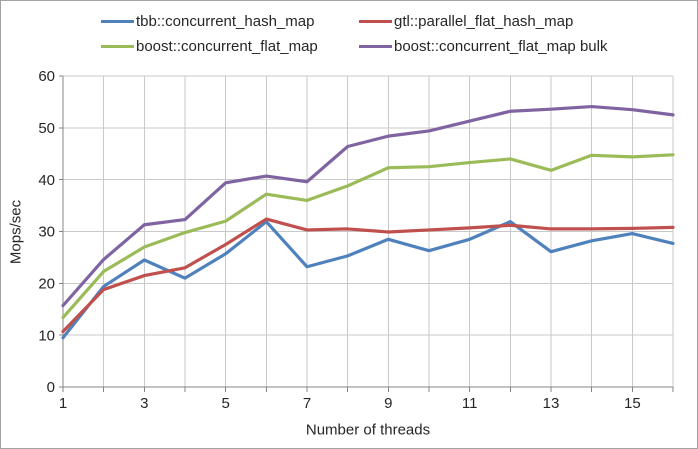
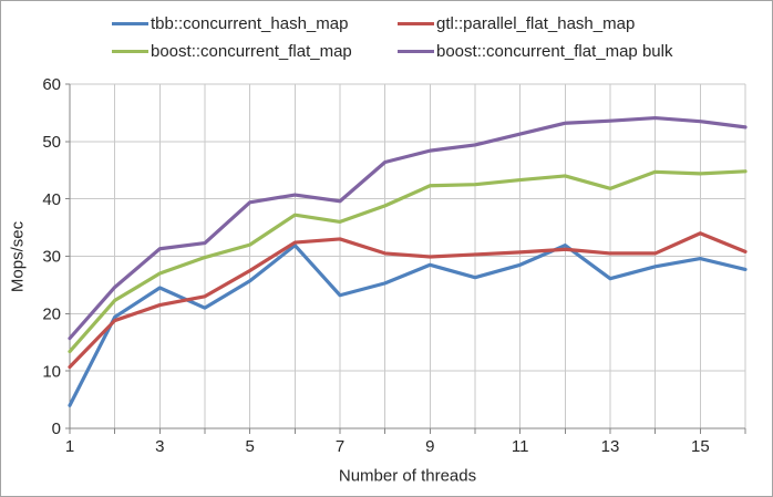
tbb::concurrent_hash_map/1: 10 -> 4
gtl::parallel_flat_hash_map/7: 30 -> 33
gtl::parallel_flat_hash_map/15: 31 -> 34
